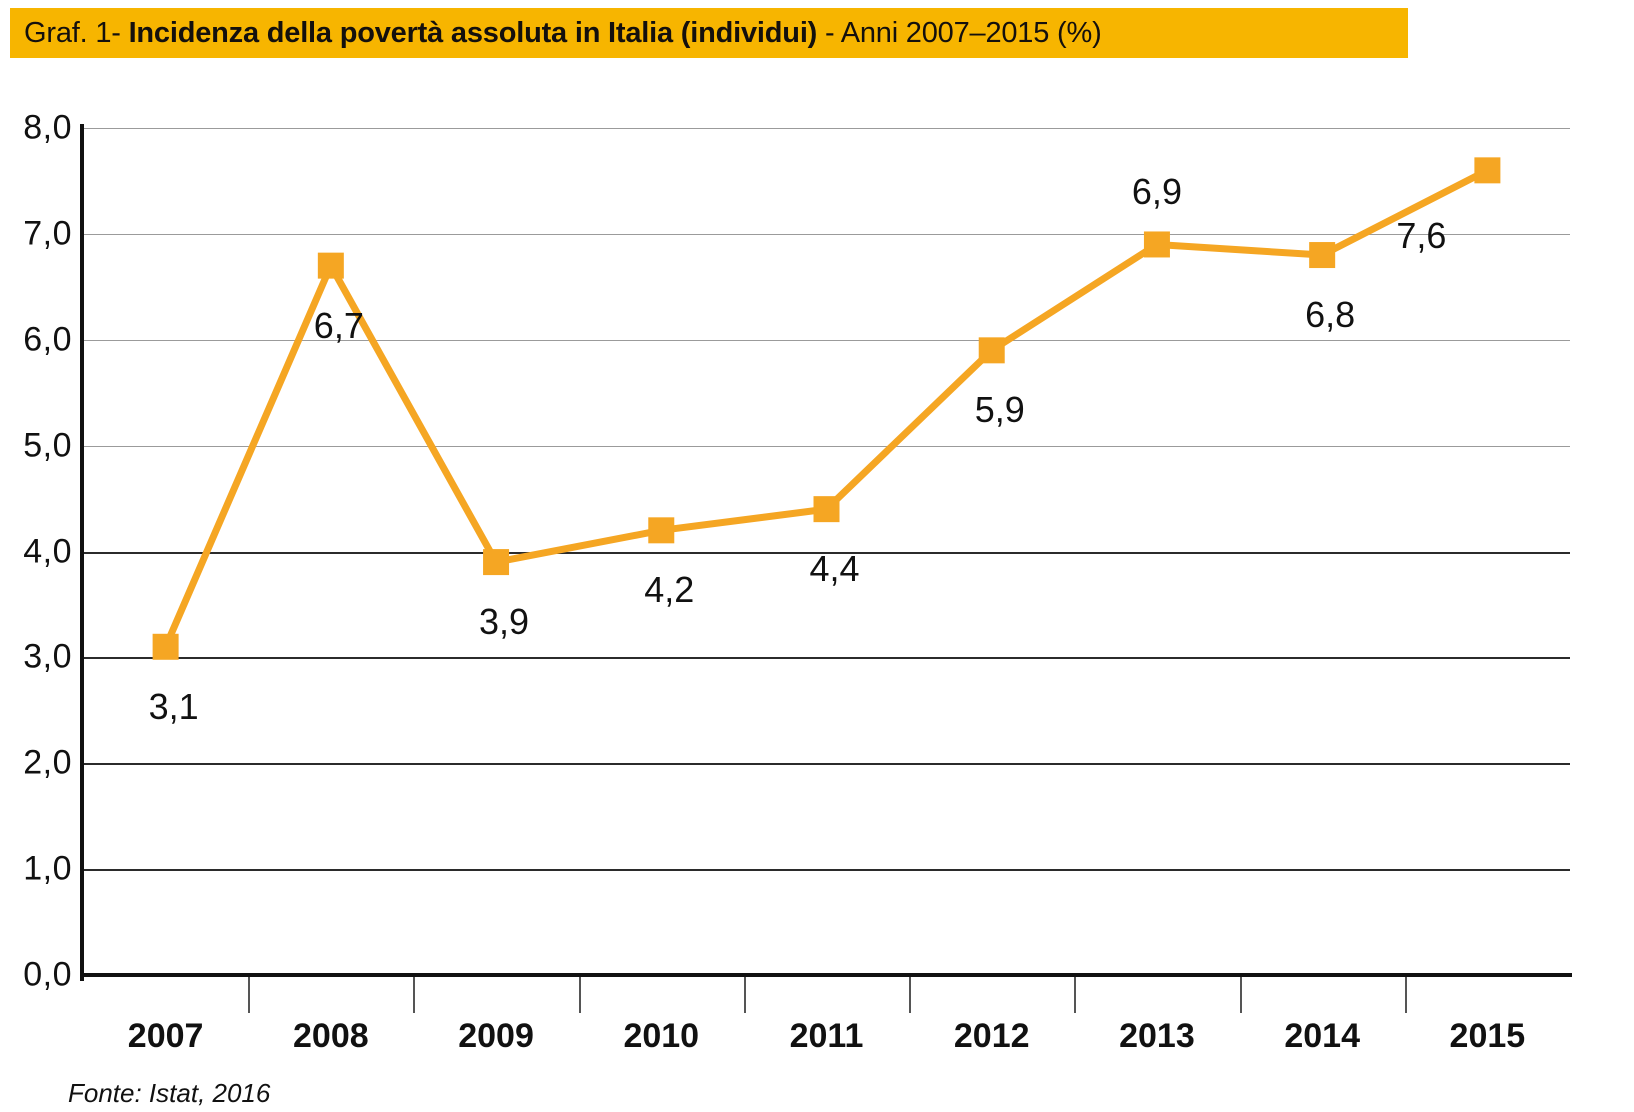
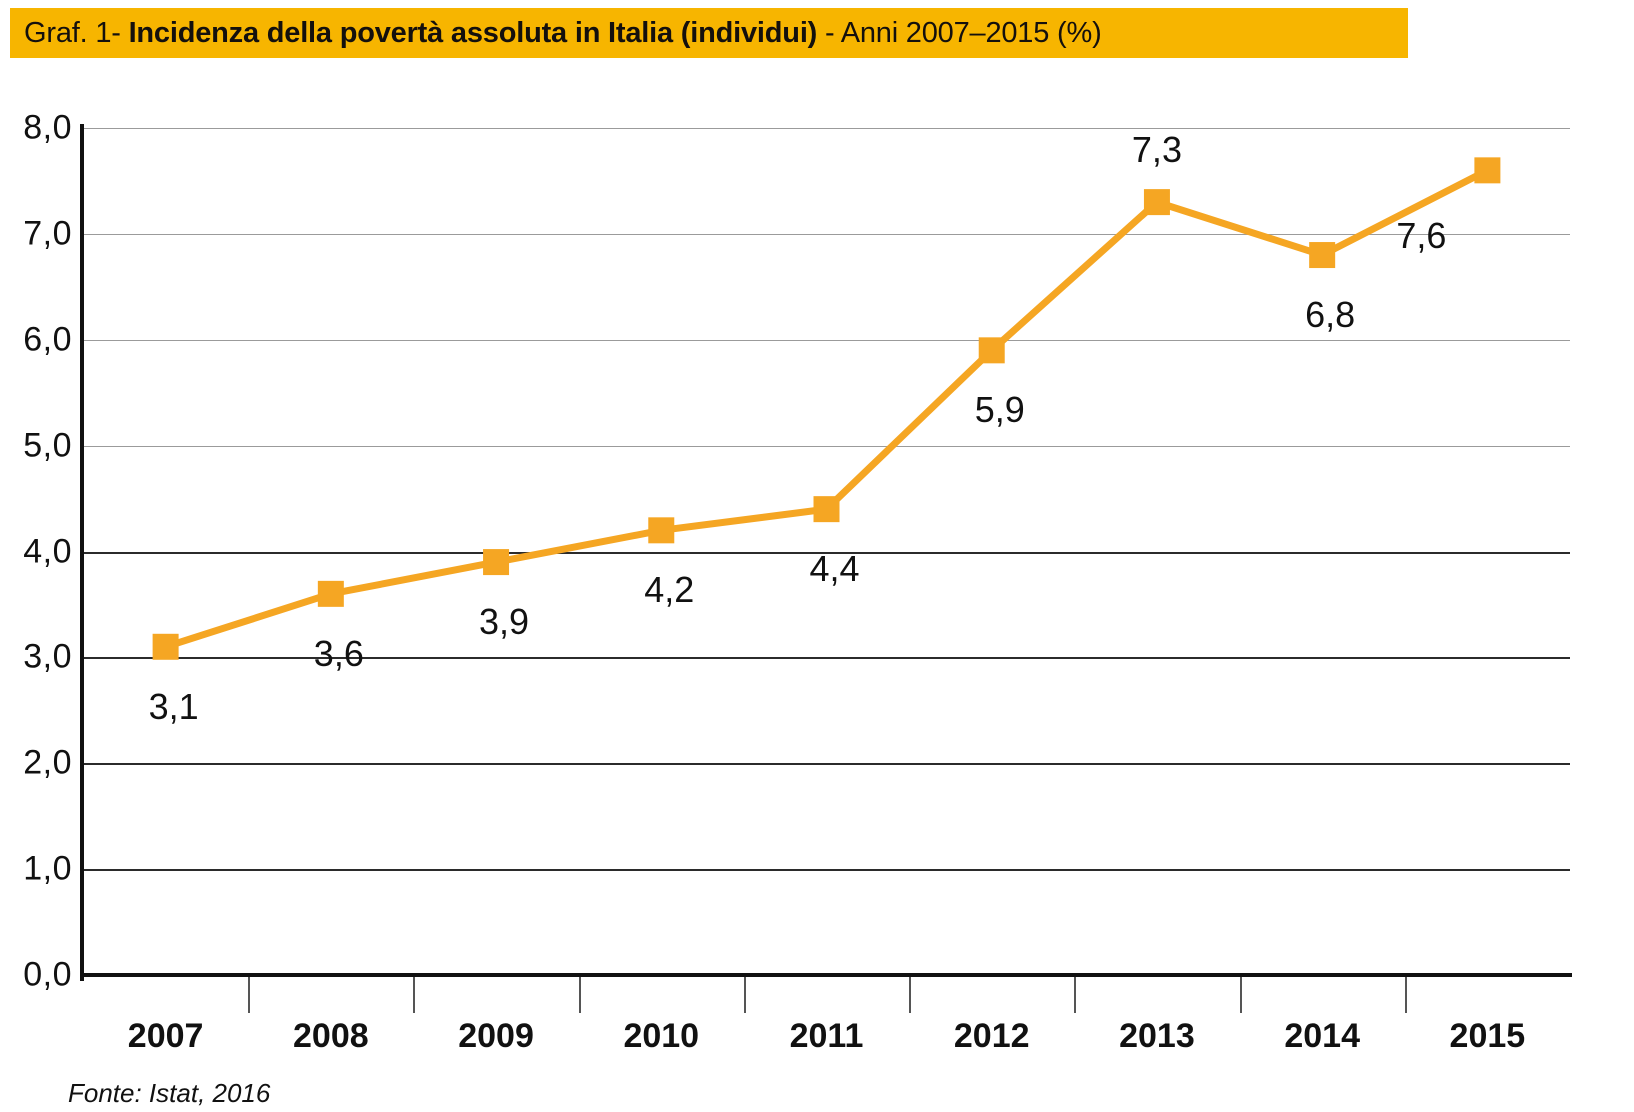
2008: 6,7 -> 3,6
2013: 6,9 -> 7,3
